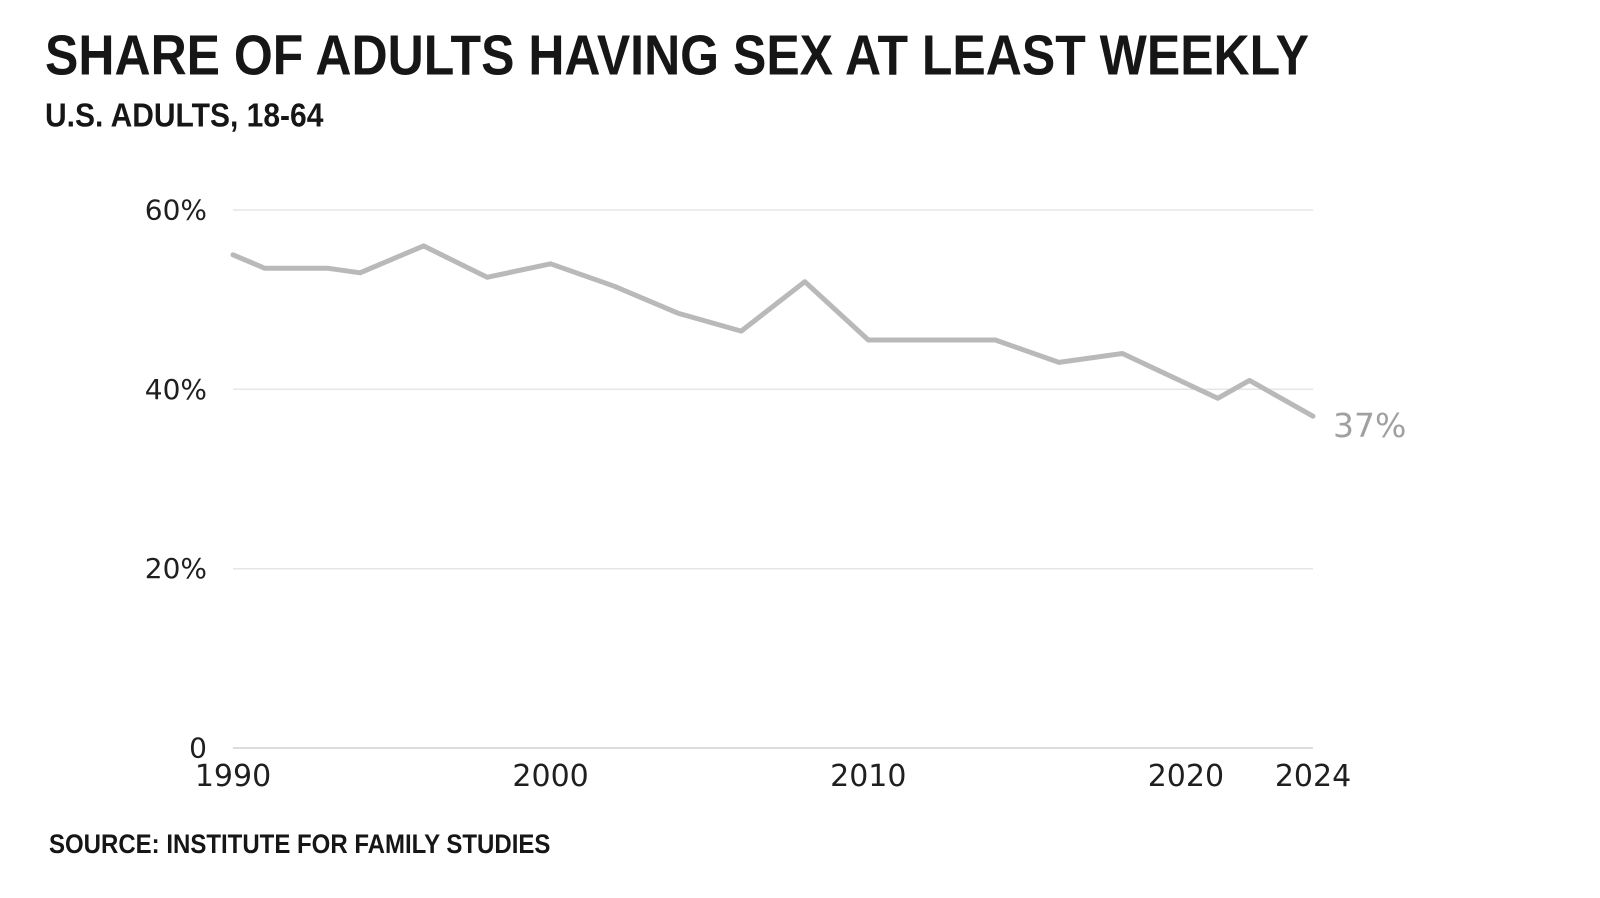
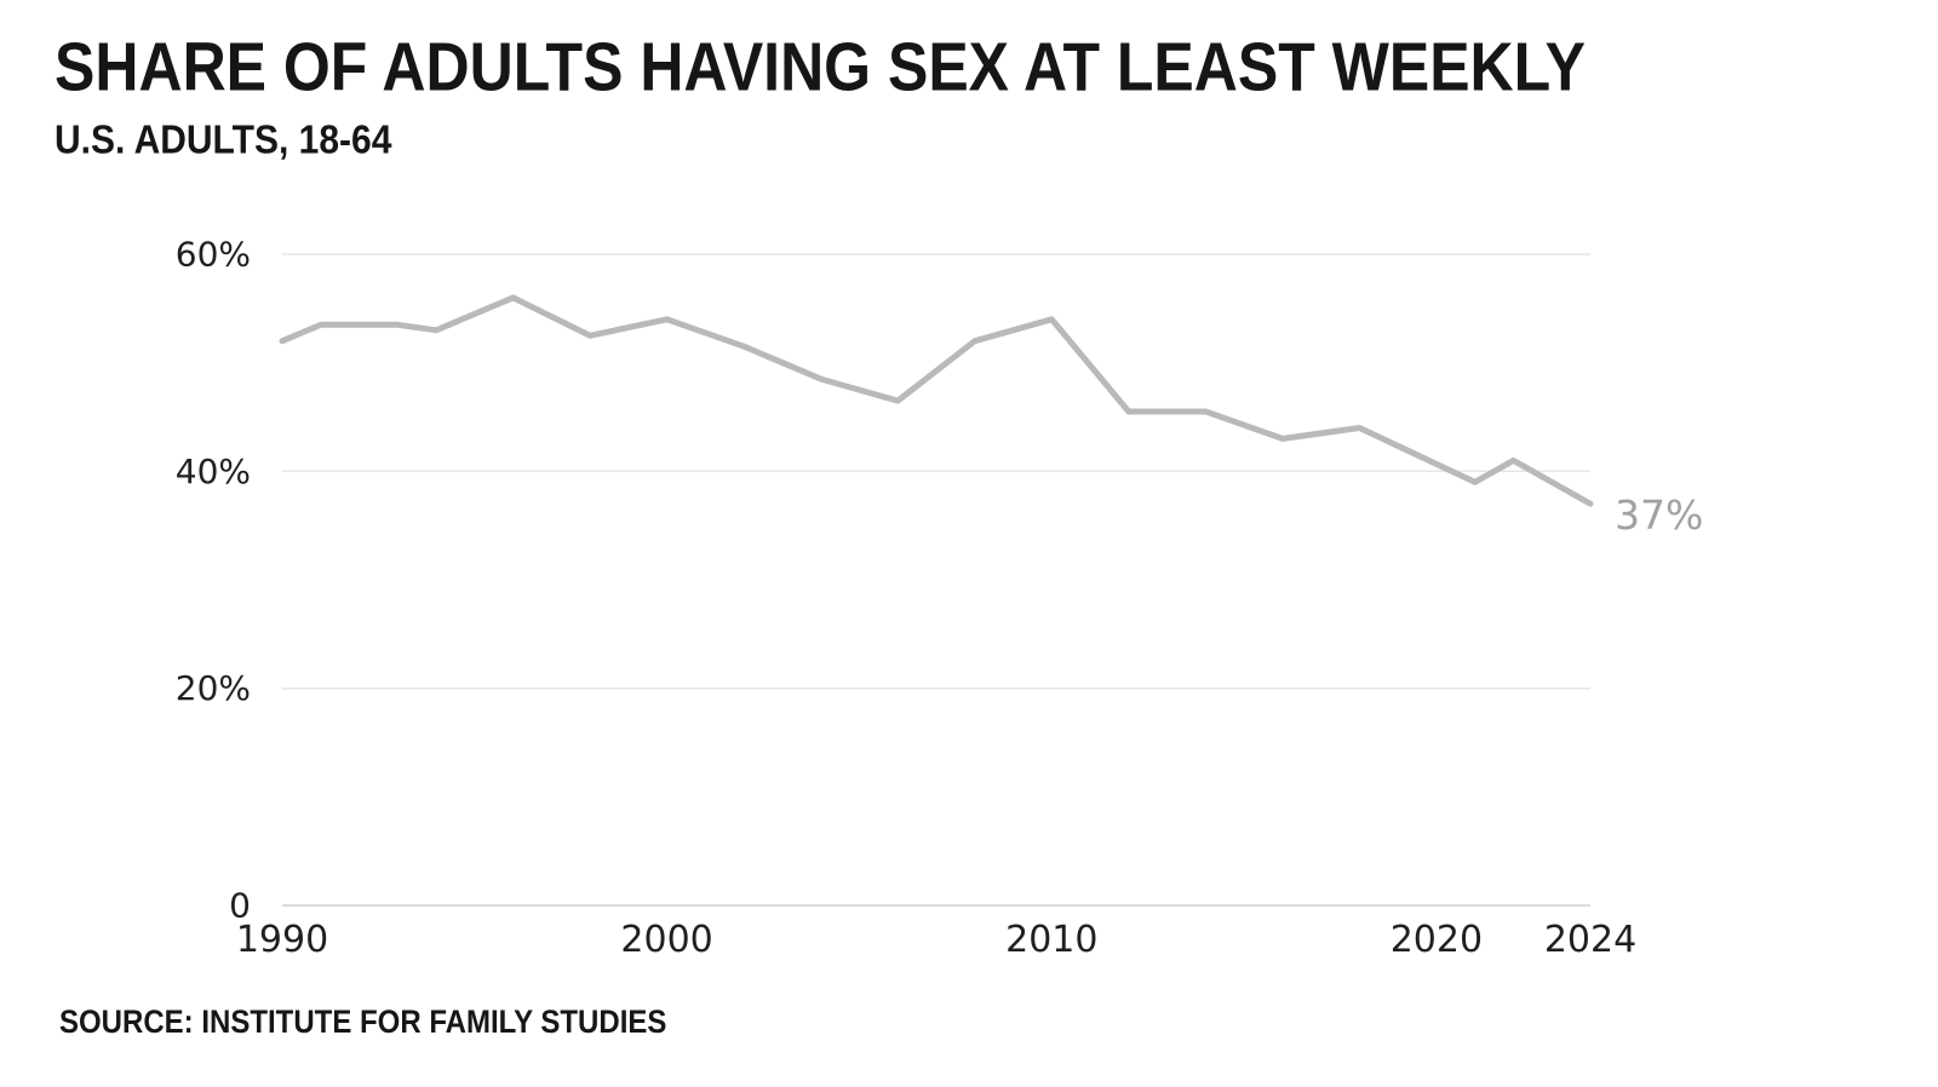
1990: 55% -> 52%
2010: 46% -> 54%
